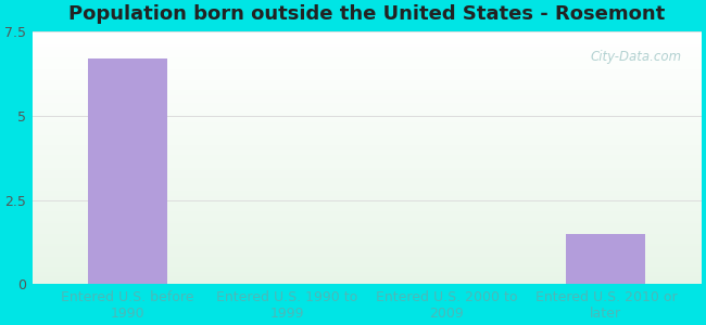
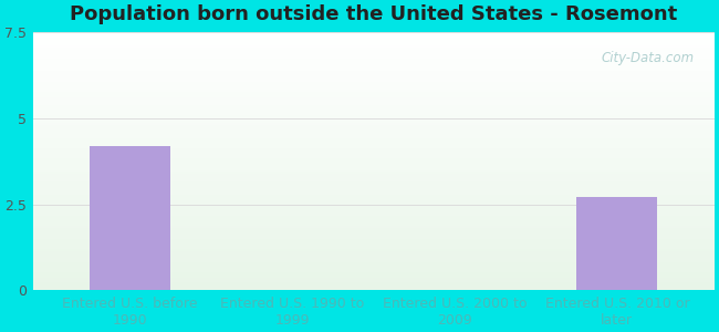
Entered U.S. before 1990: 6.7 -> 4.2
Entered U.S. 2010 or later: 1.5 -> 2.7
